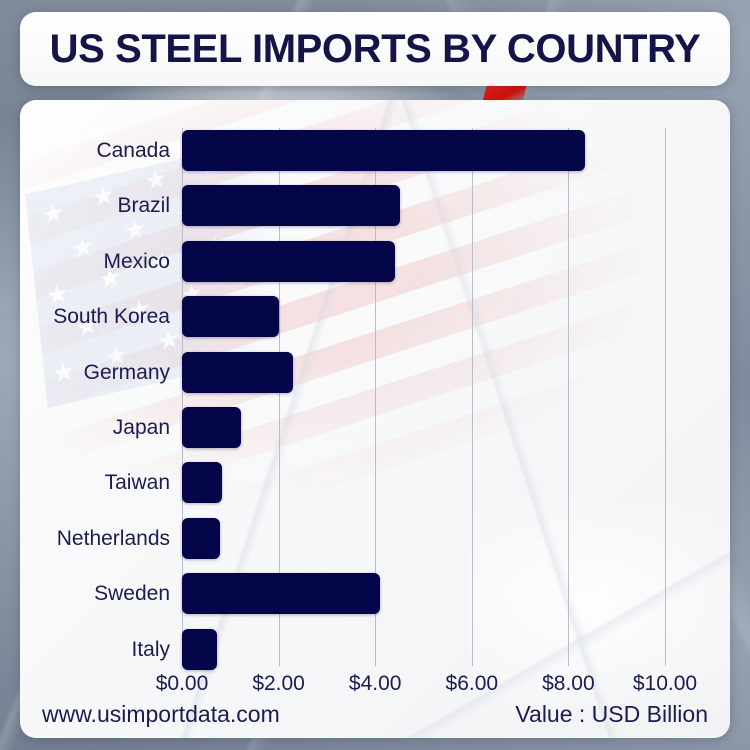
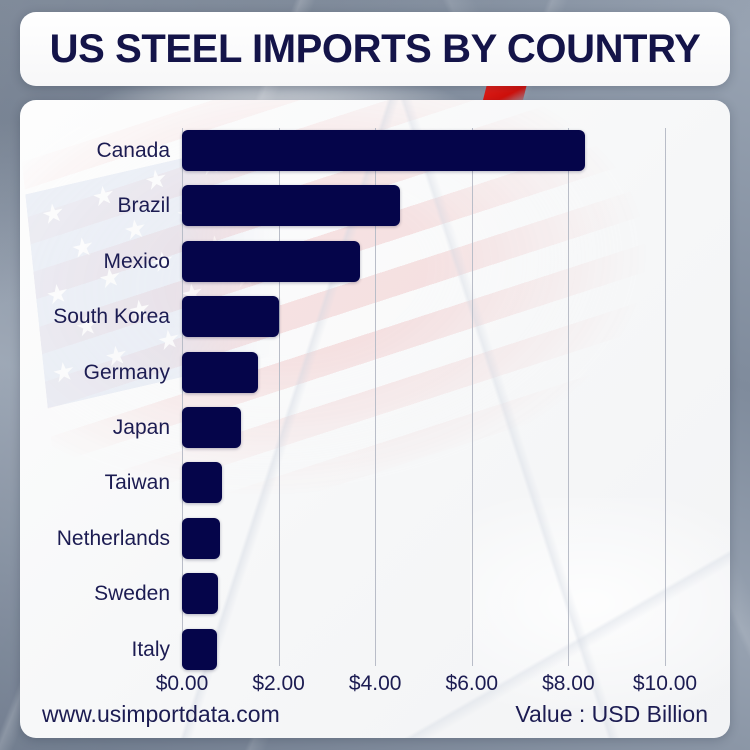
Mexico: $4.4 -> $3.7
Germany: $2.3 -> $1.6
Sweden: $4.1 -> $0.8
